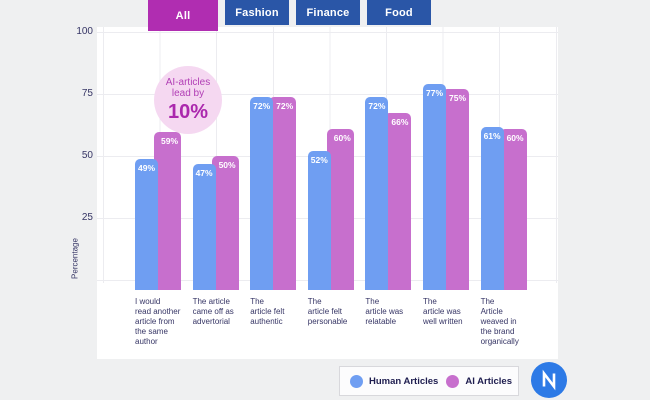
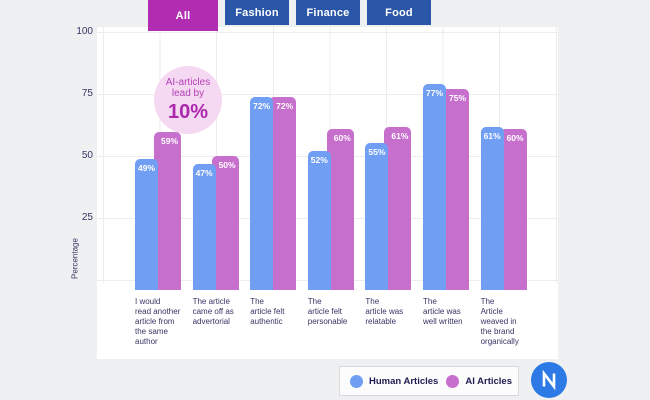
Human Articles/The article was relatable: 72% -> 55%
AI Articles/The article was relatable: 66% -> 61%
